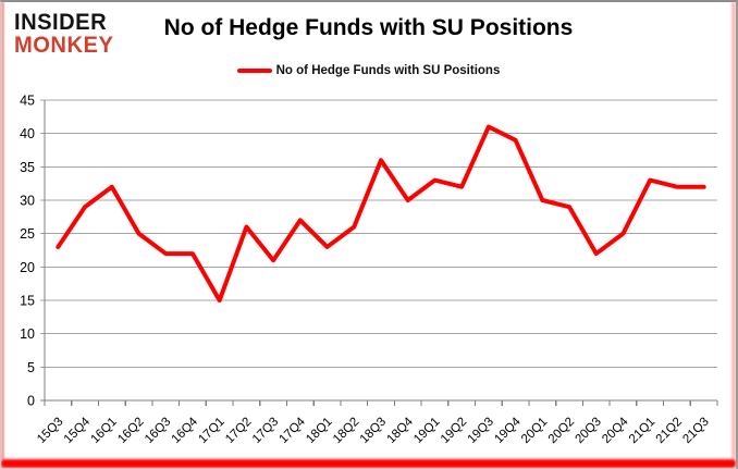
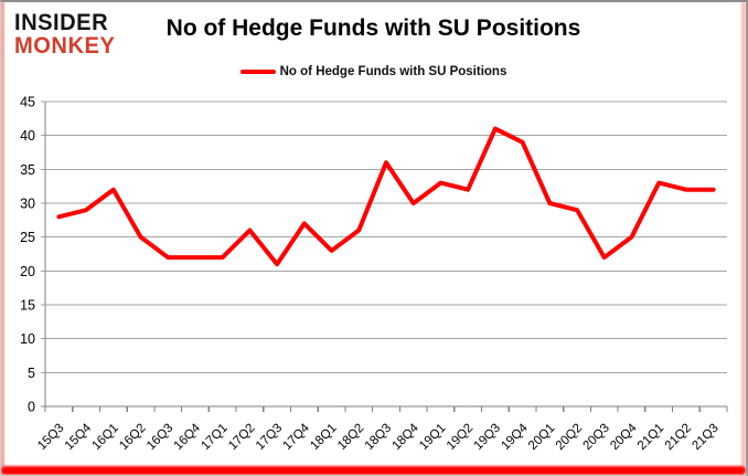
15Q3: 23 -> 28
17Q1: 15 -> 22
